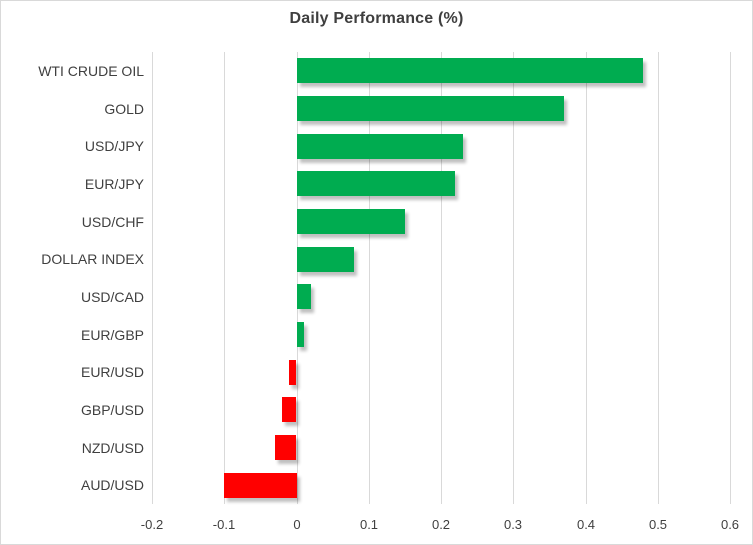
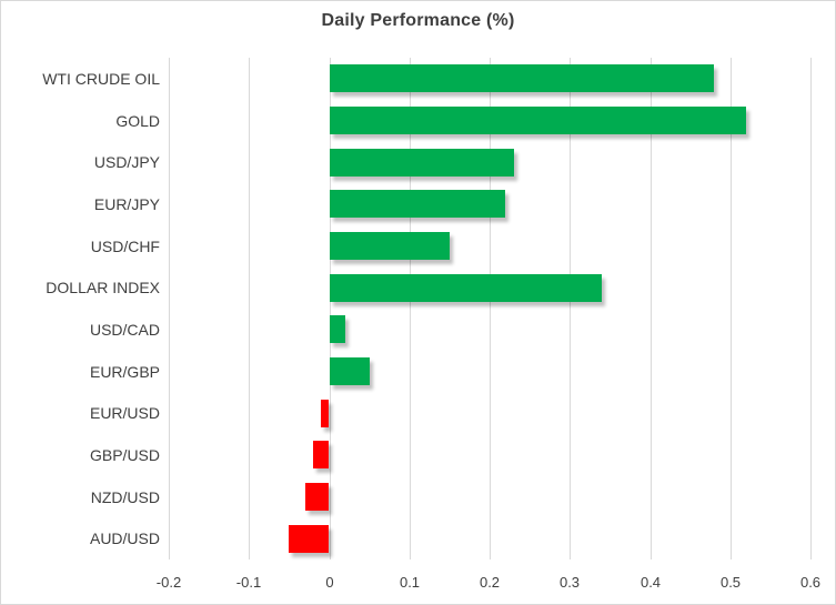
GOLD: 0.37 -> 0.52
DOLLAR INDEX: 0.08 -> 0.34
EUR/GBP: 0.01 -> 0.05
AUD/USD: -0.10 -> -0.05
